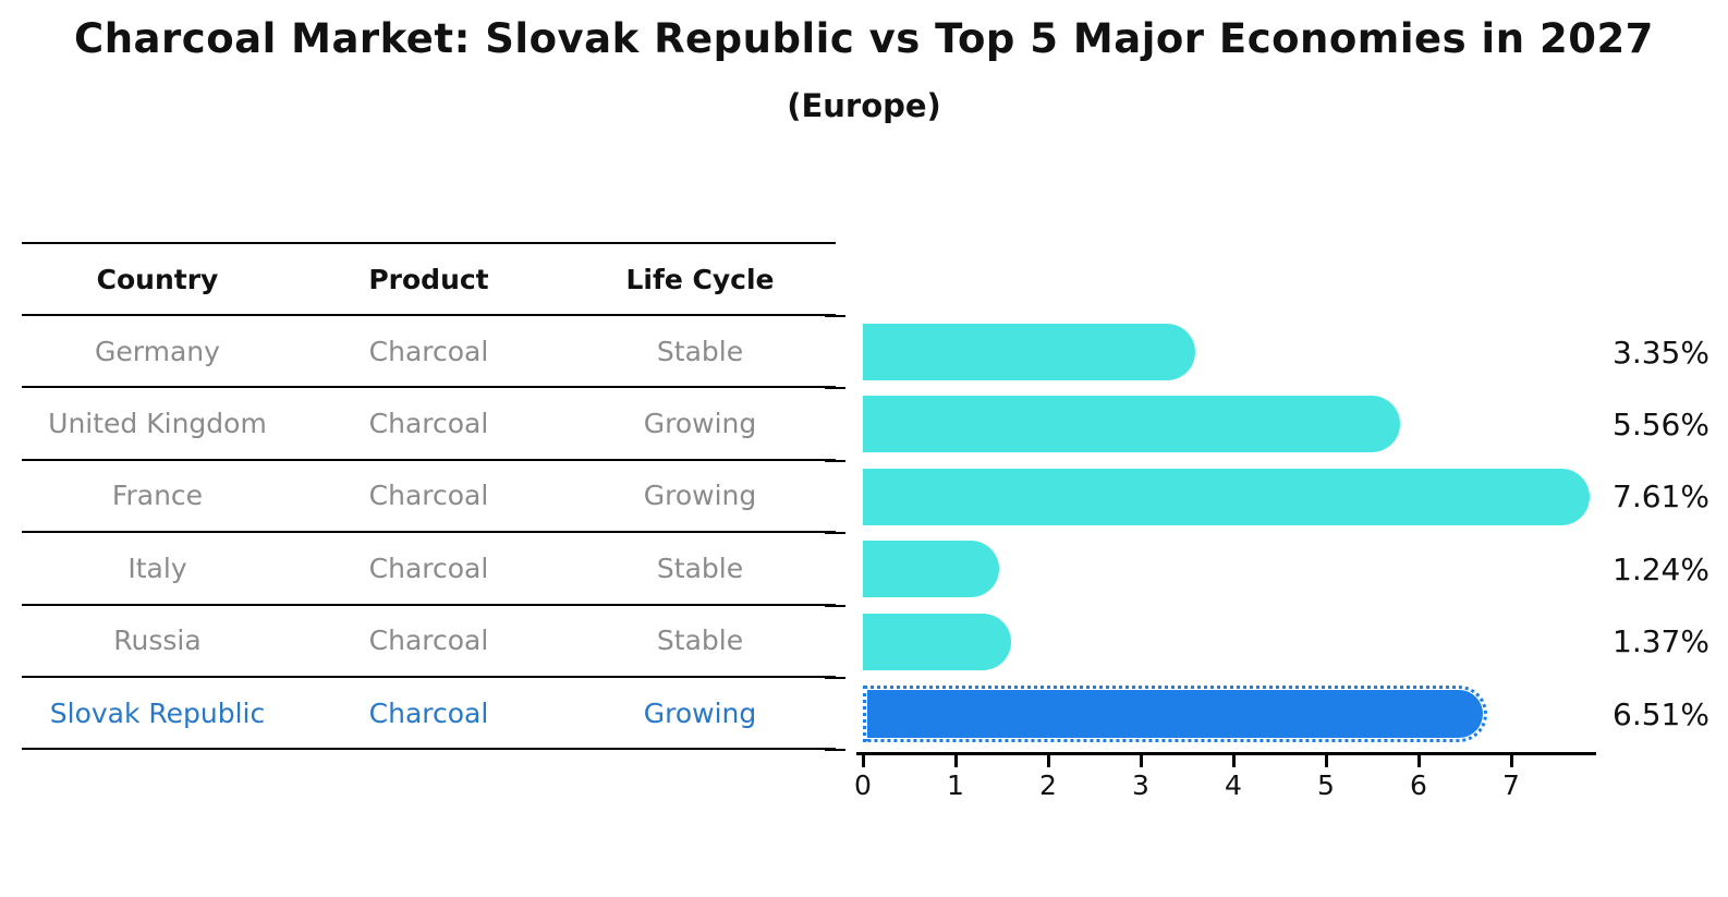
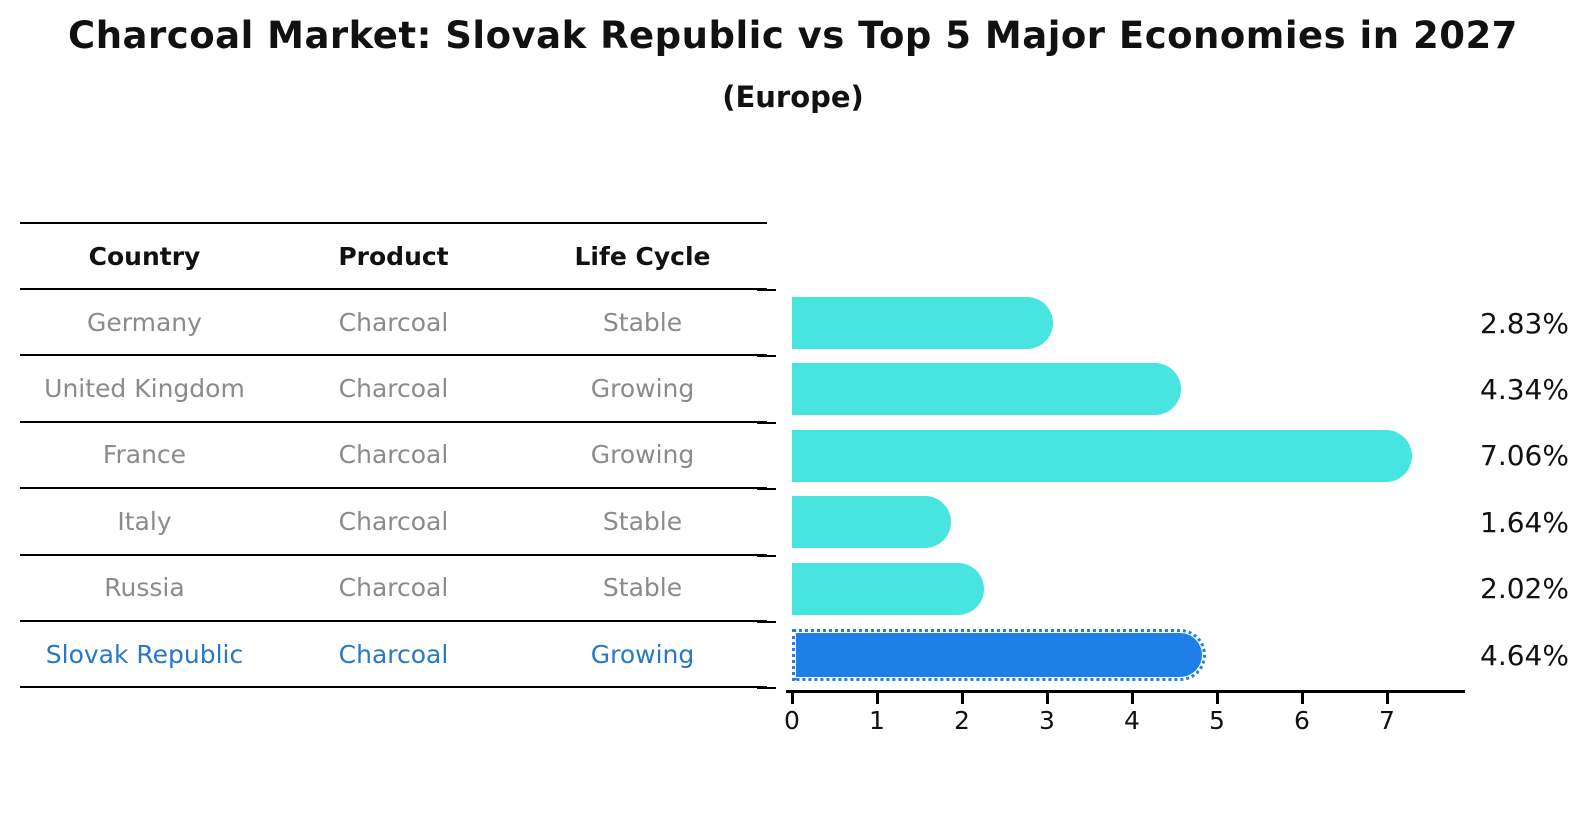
Germany: 3.35% -> 2.83%
United Kingdom: 5.56% -> 4.34%
France: 7.61% -> 7.06%
Italy: 1.24% -> 1.64%
Russia: 1.37% -> 2.02%
Slovak Republic: 6.51% -> 4.64%
